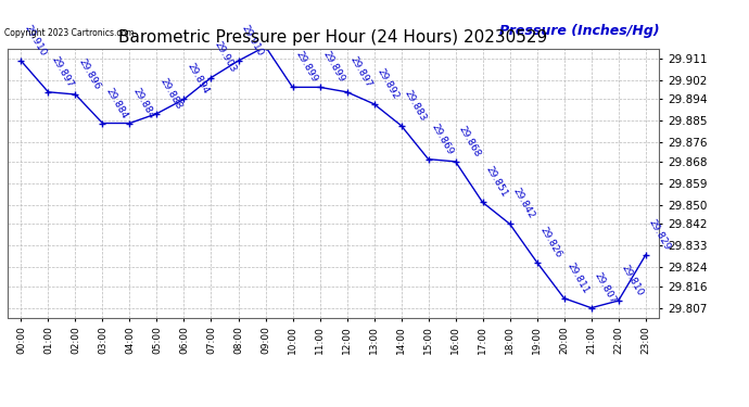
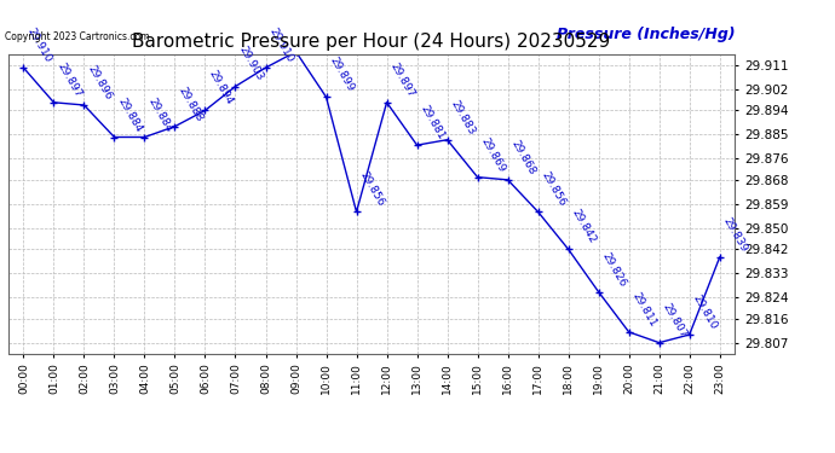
11:00: 29.899 -> 29.856
13:00: 29.892 -> 29.881
17:00: 29.851 -> 29.856
23:00: 29.829 -> 29.839
